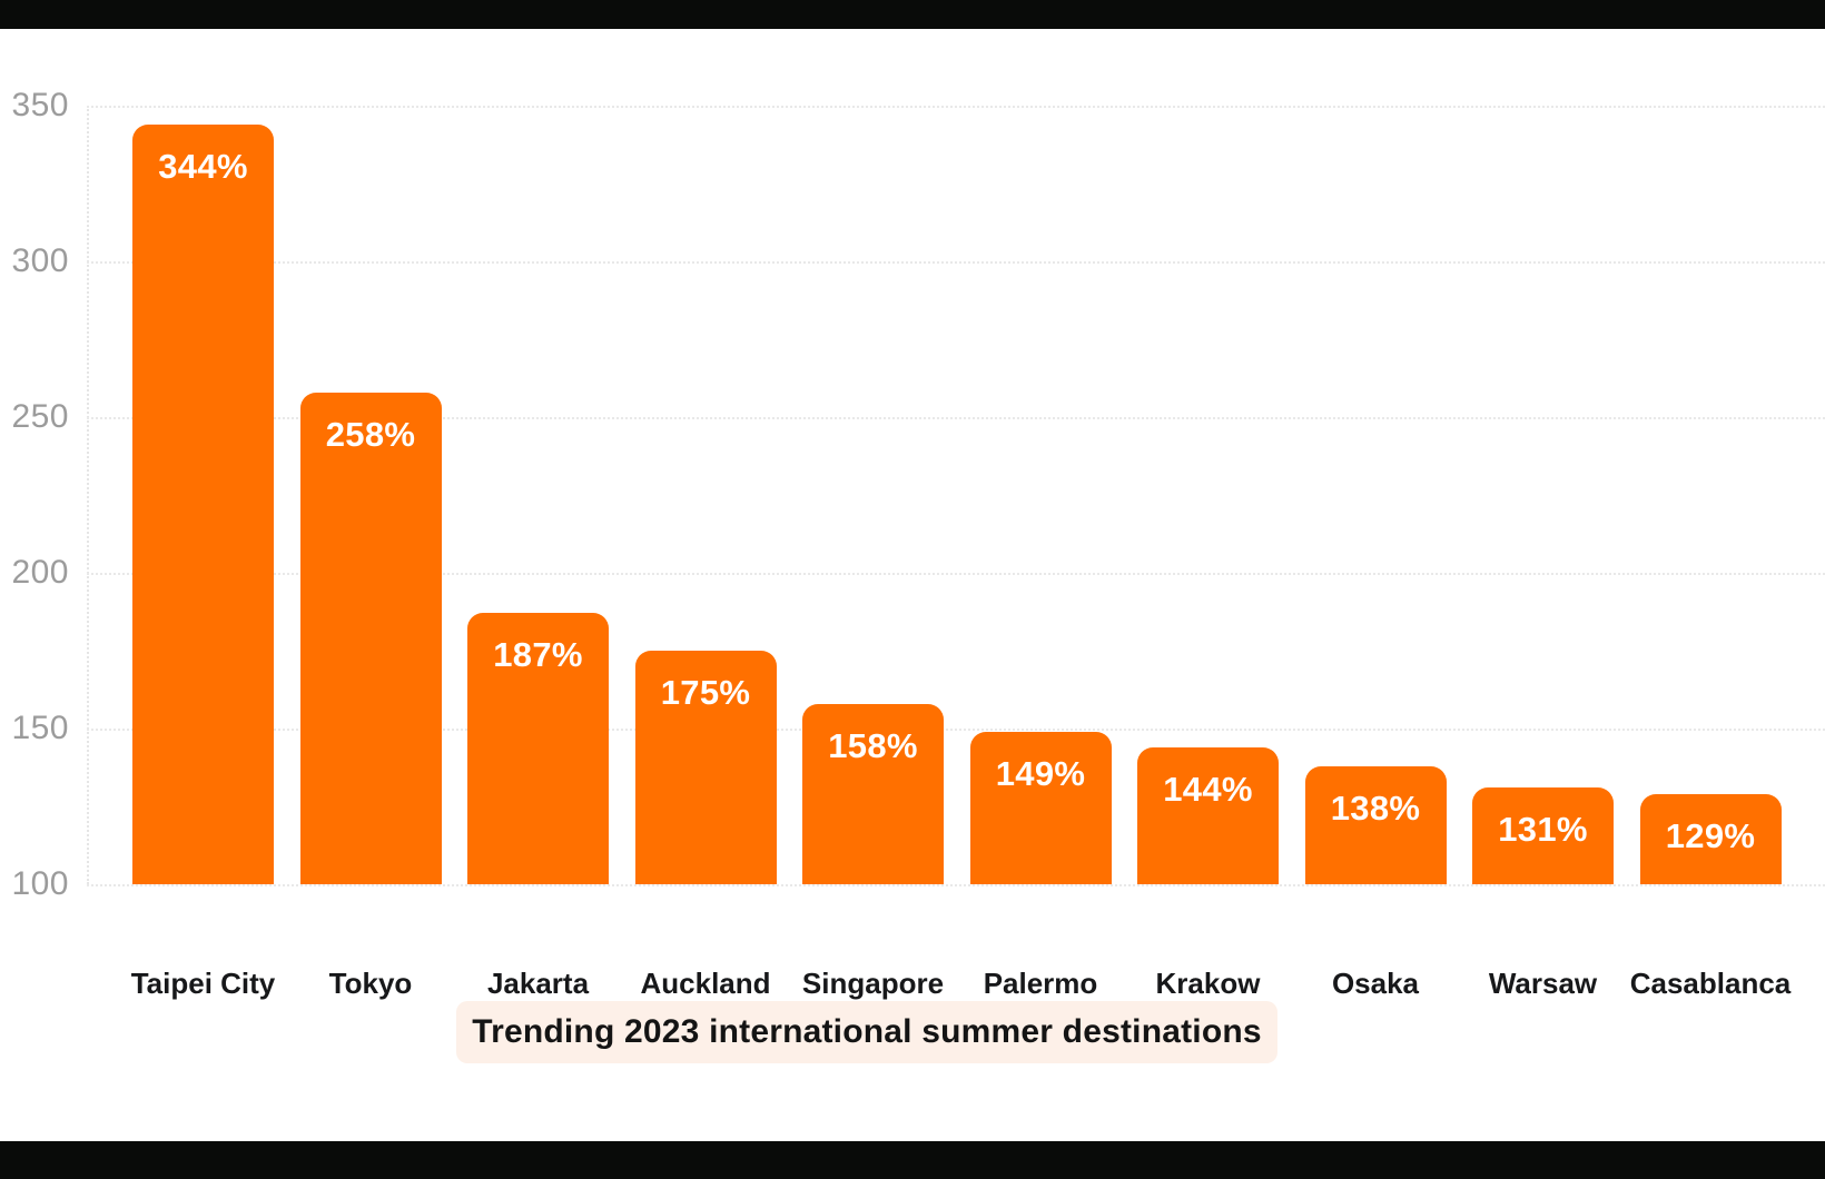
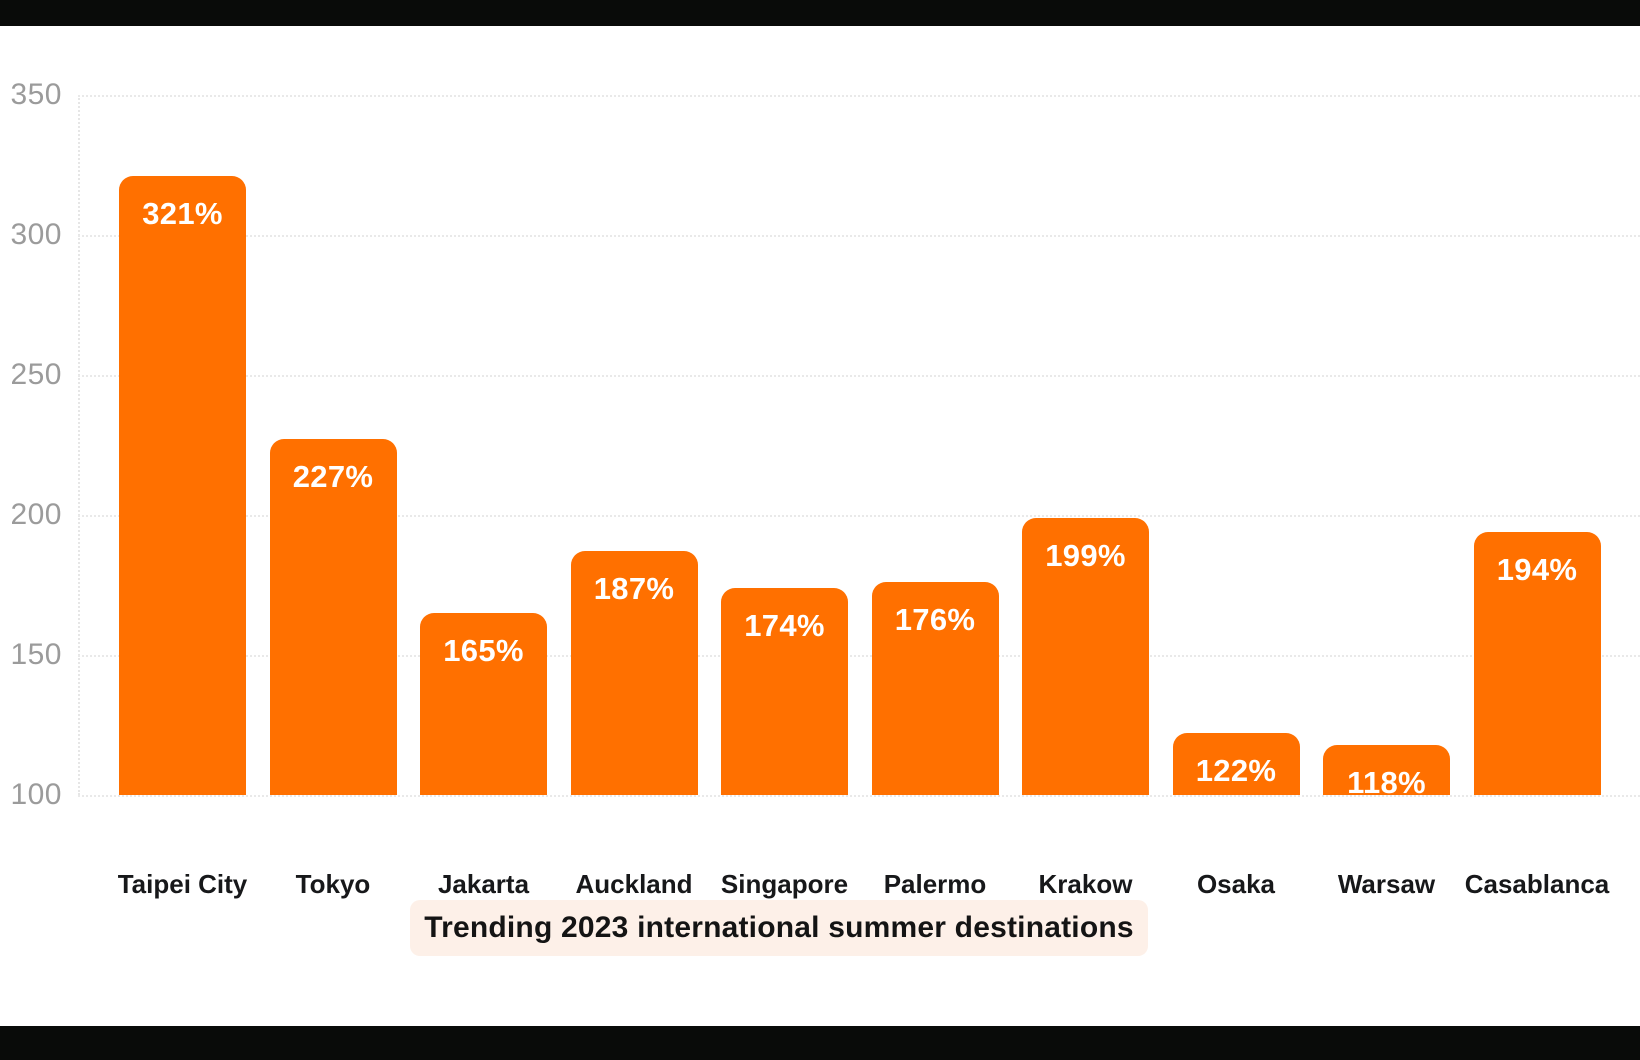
Taipei City: 344% -> 321%
Tokyo: 258% -> 227%
Jakarta: 187% -> 165%
Auckland: 175% -> 187%
Singapore: 158% -> 174%
Palermo: 149% -> 176%
Krakow: 144% -> 199%
Osaka: 138% -> 122%
Warsaw: 131% -> 118%
Casablanca: 129% -> 194%
